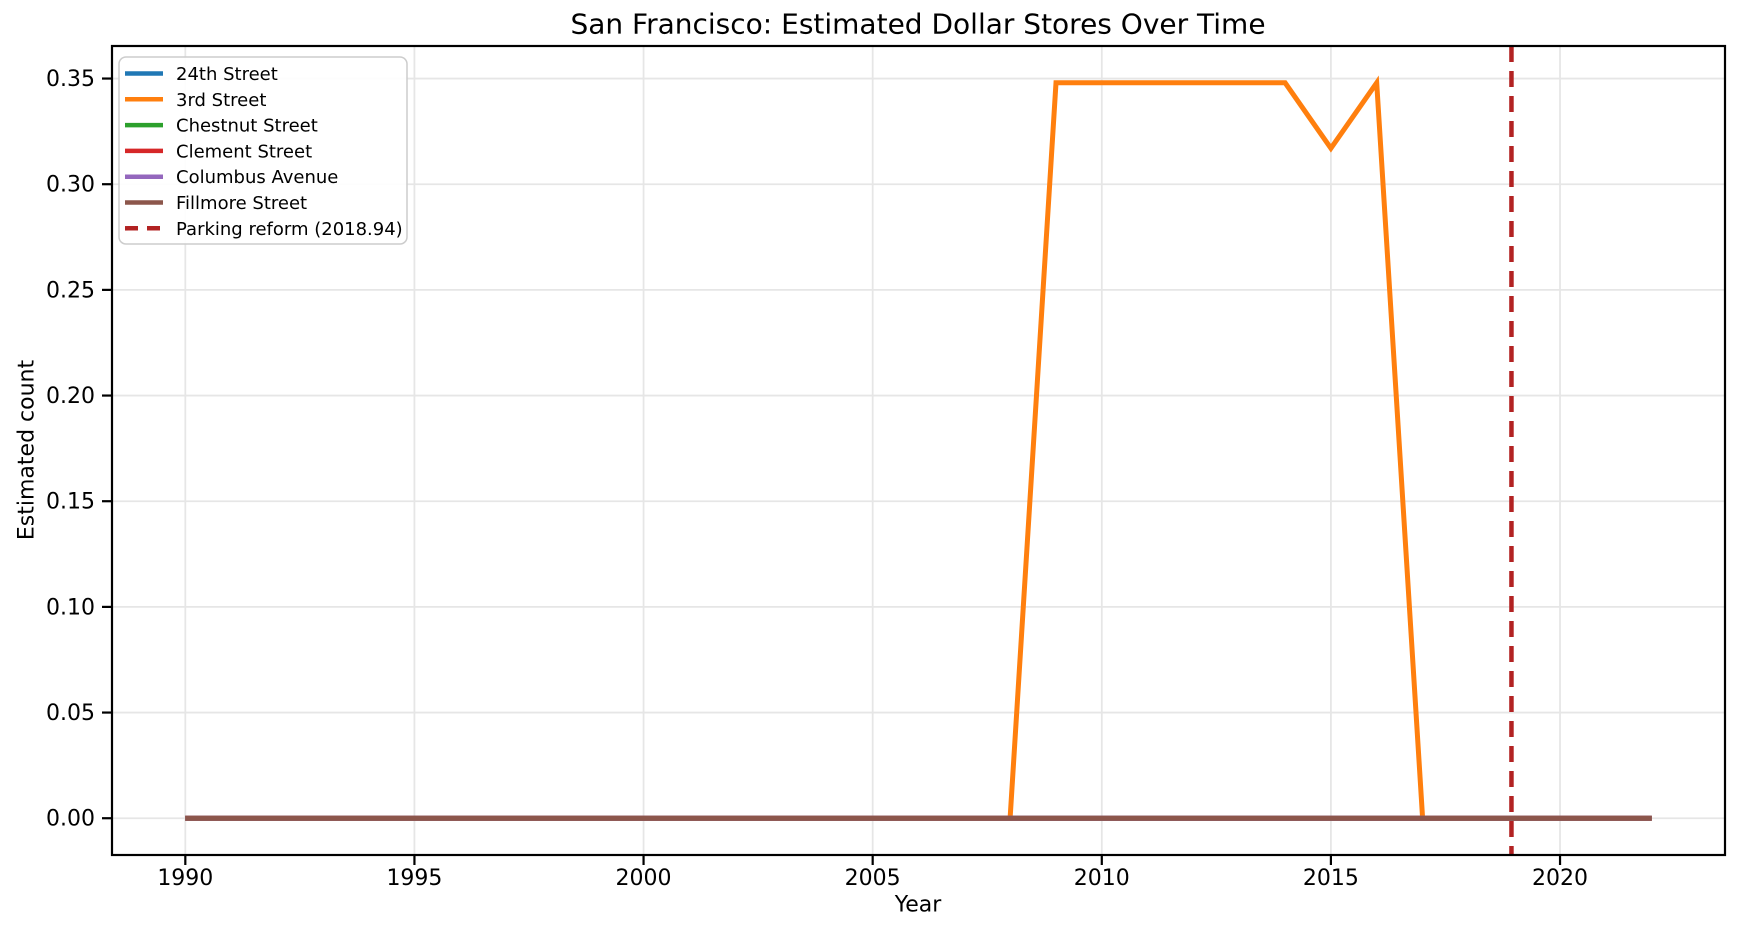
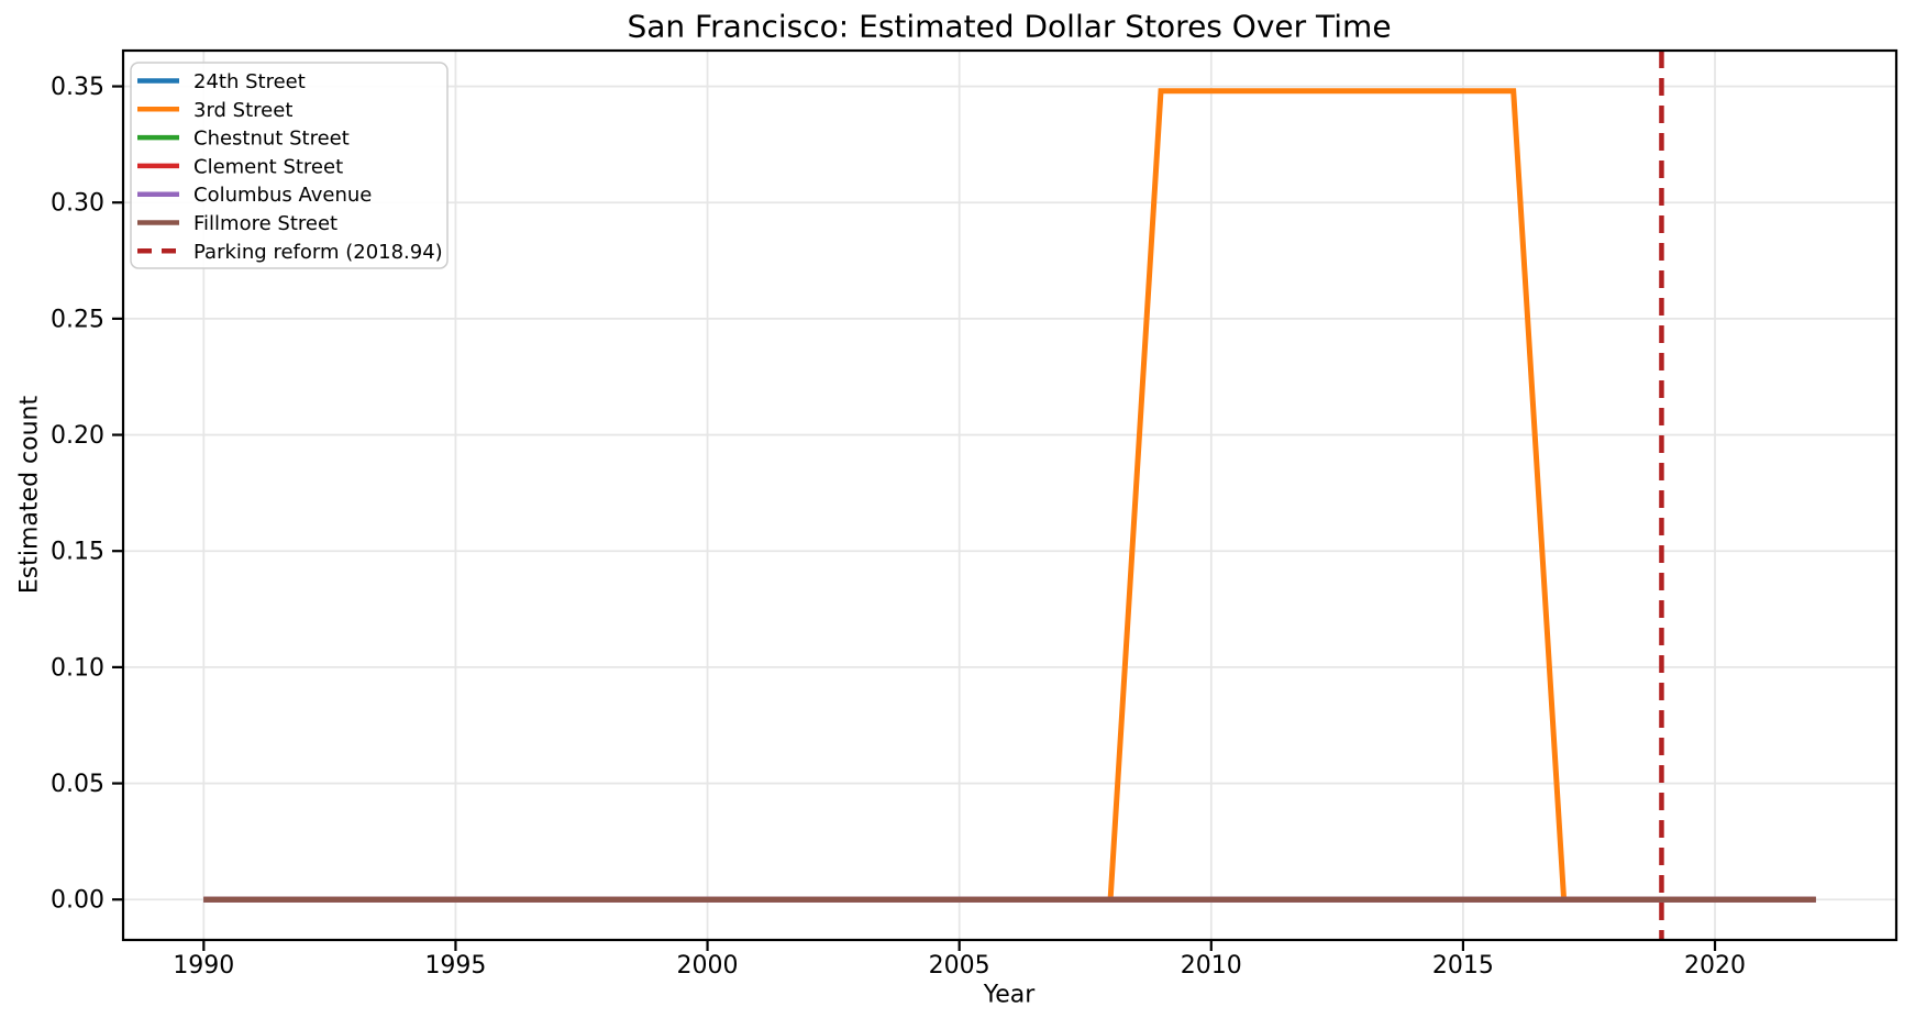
3rd Street/2015: 0.317 -> 0.348
